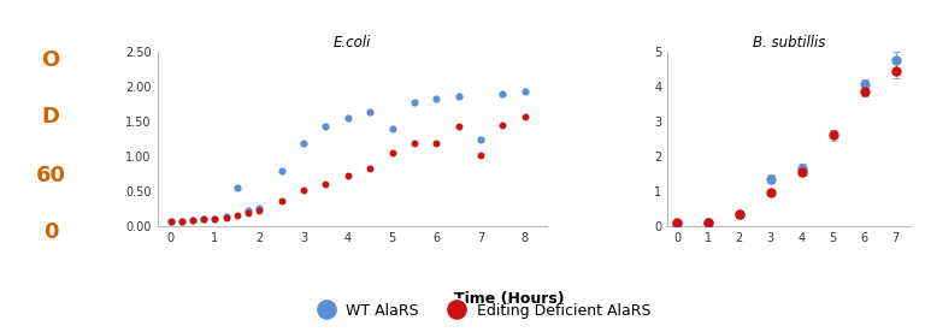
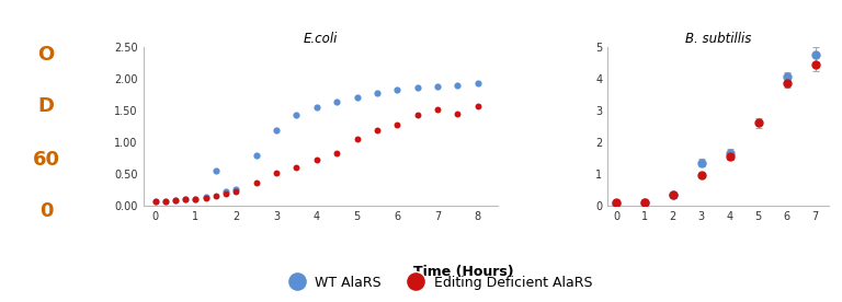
E.coli/WT AlaRS/5: 1.40 -> 1.71
E.coli/Editing Deficient AlaRS/6: 1.18 -> 1.27
E.coli/WT AlaRS/7: 1.24 -> 1.88
E.coli/Editing Deficient AlaRS/7: 1.02 -> 1.52
